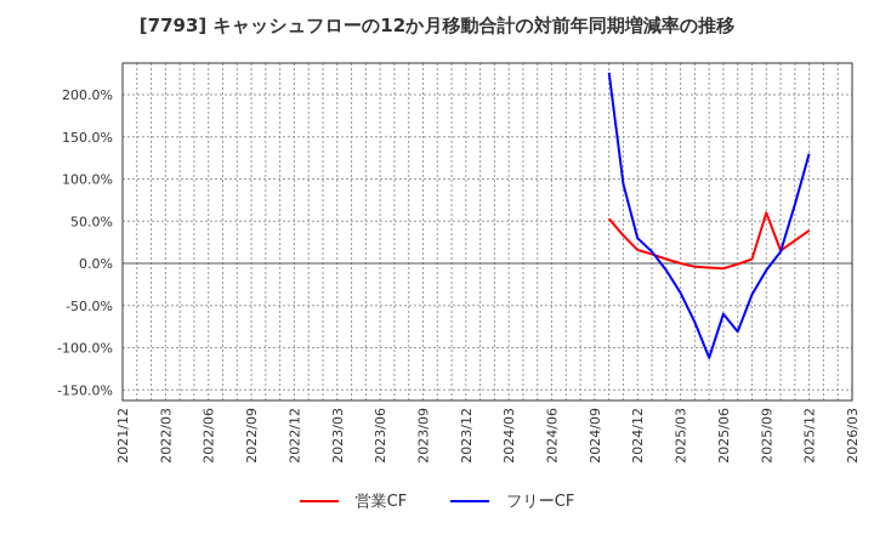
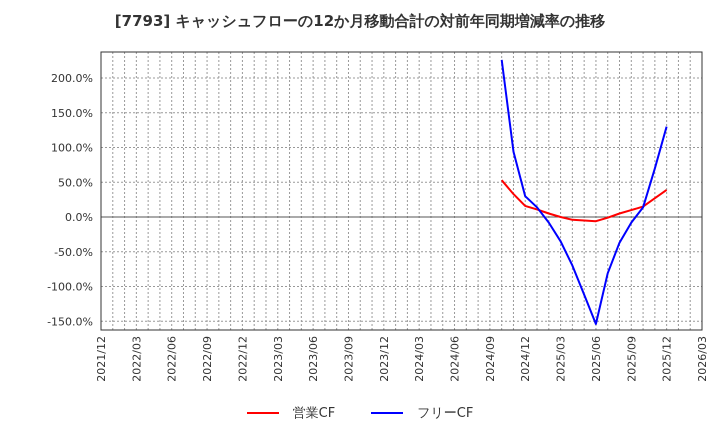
フリーCF/2025/06: -60% -> -150%
営業CF/2025/09: 60% -> 10%
